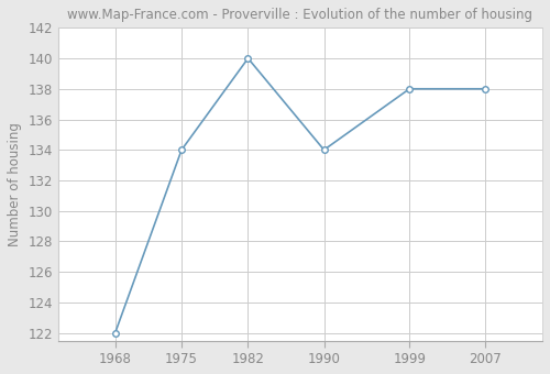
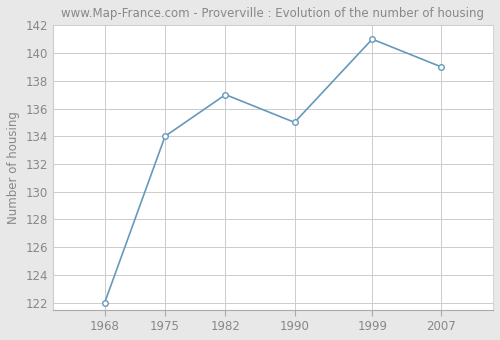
1982: 140 -> 137
1990: 134 -> 135
1999: 138 -> 141
2007: 138 -> 139
